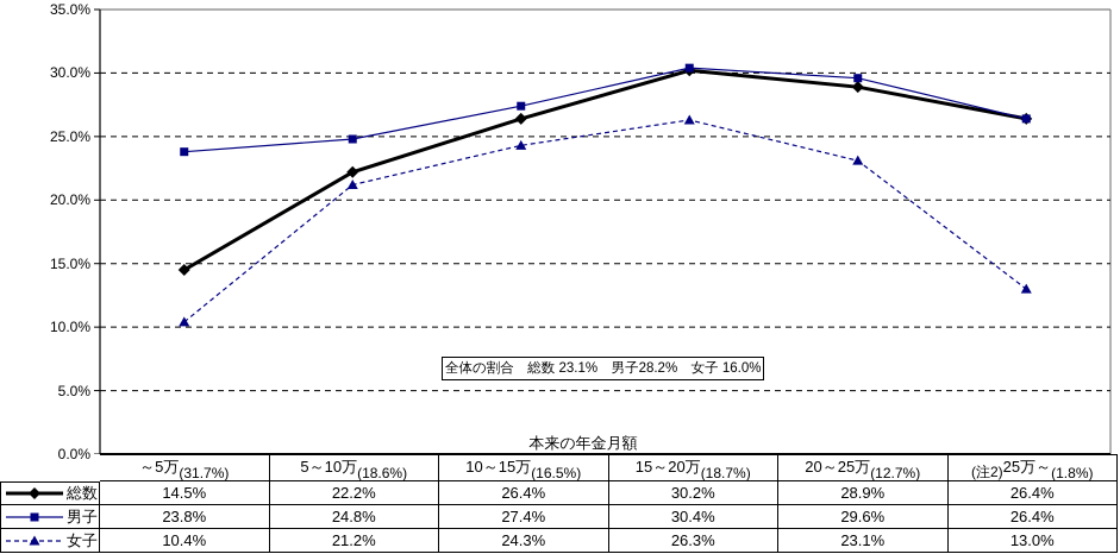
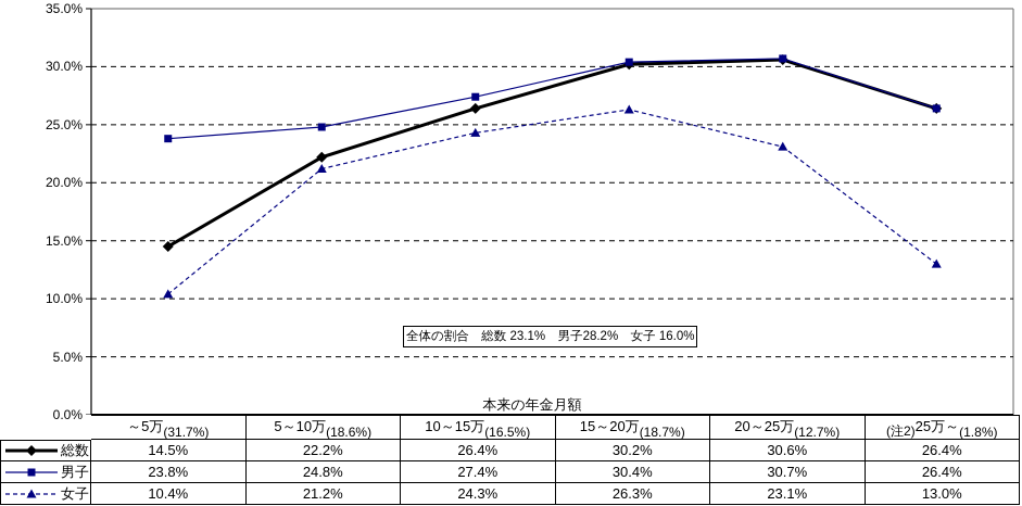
総数/20～25万(12.7%): 28.9% -> 30.6%
男子/20～25万(12.7%): 29.6% -> 30.7%
